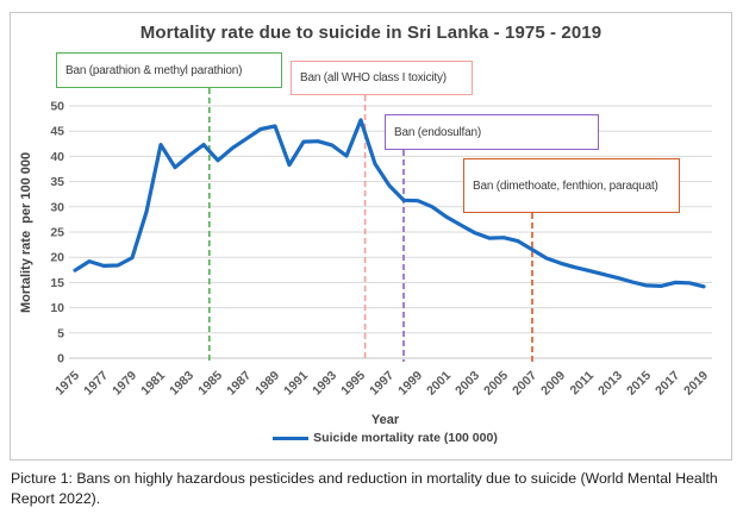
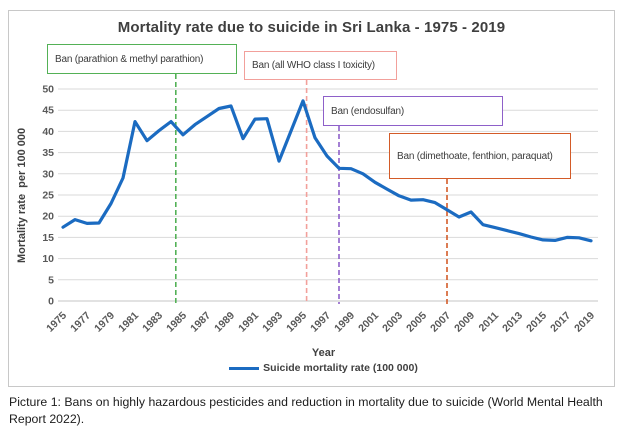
1979: 20 -> 23
1993: 42 -> 33
2009: 19 -> 21
